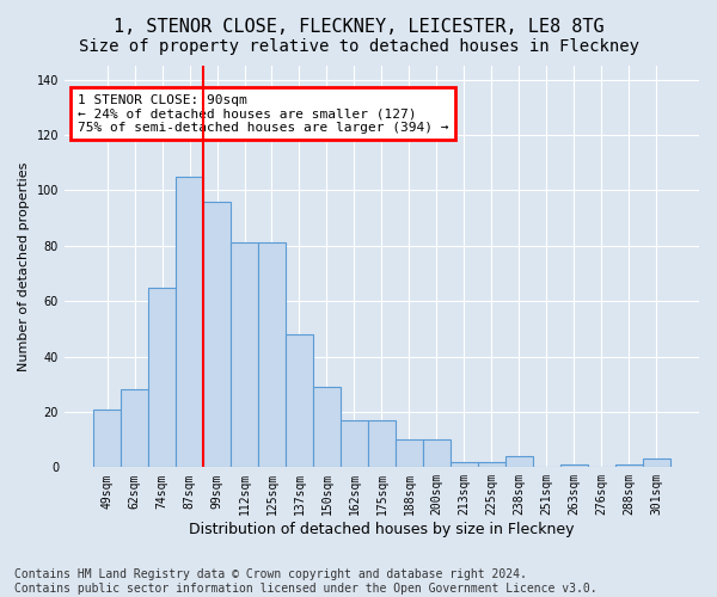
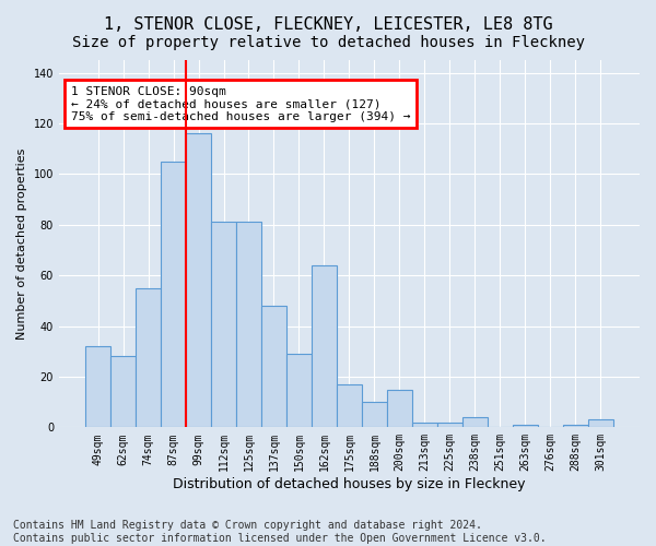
49sqm: 21 -> 32
74sqm: 65 -> 55
99sqm: 96 -> 116
162sqm: 17 -> 64
200sqm: 10 -> 15
